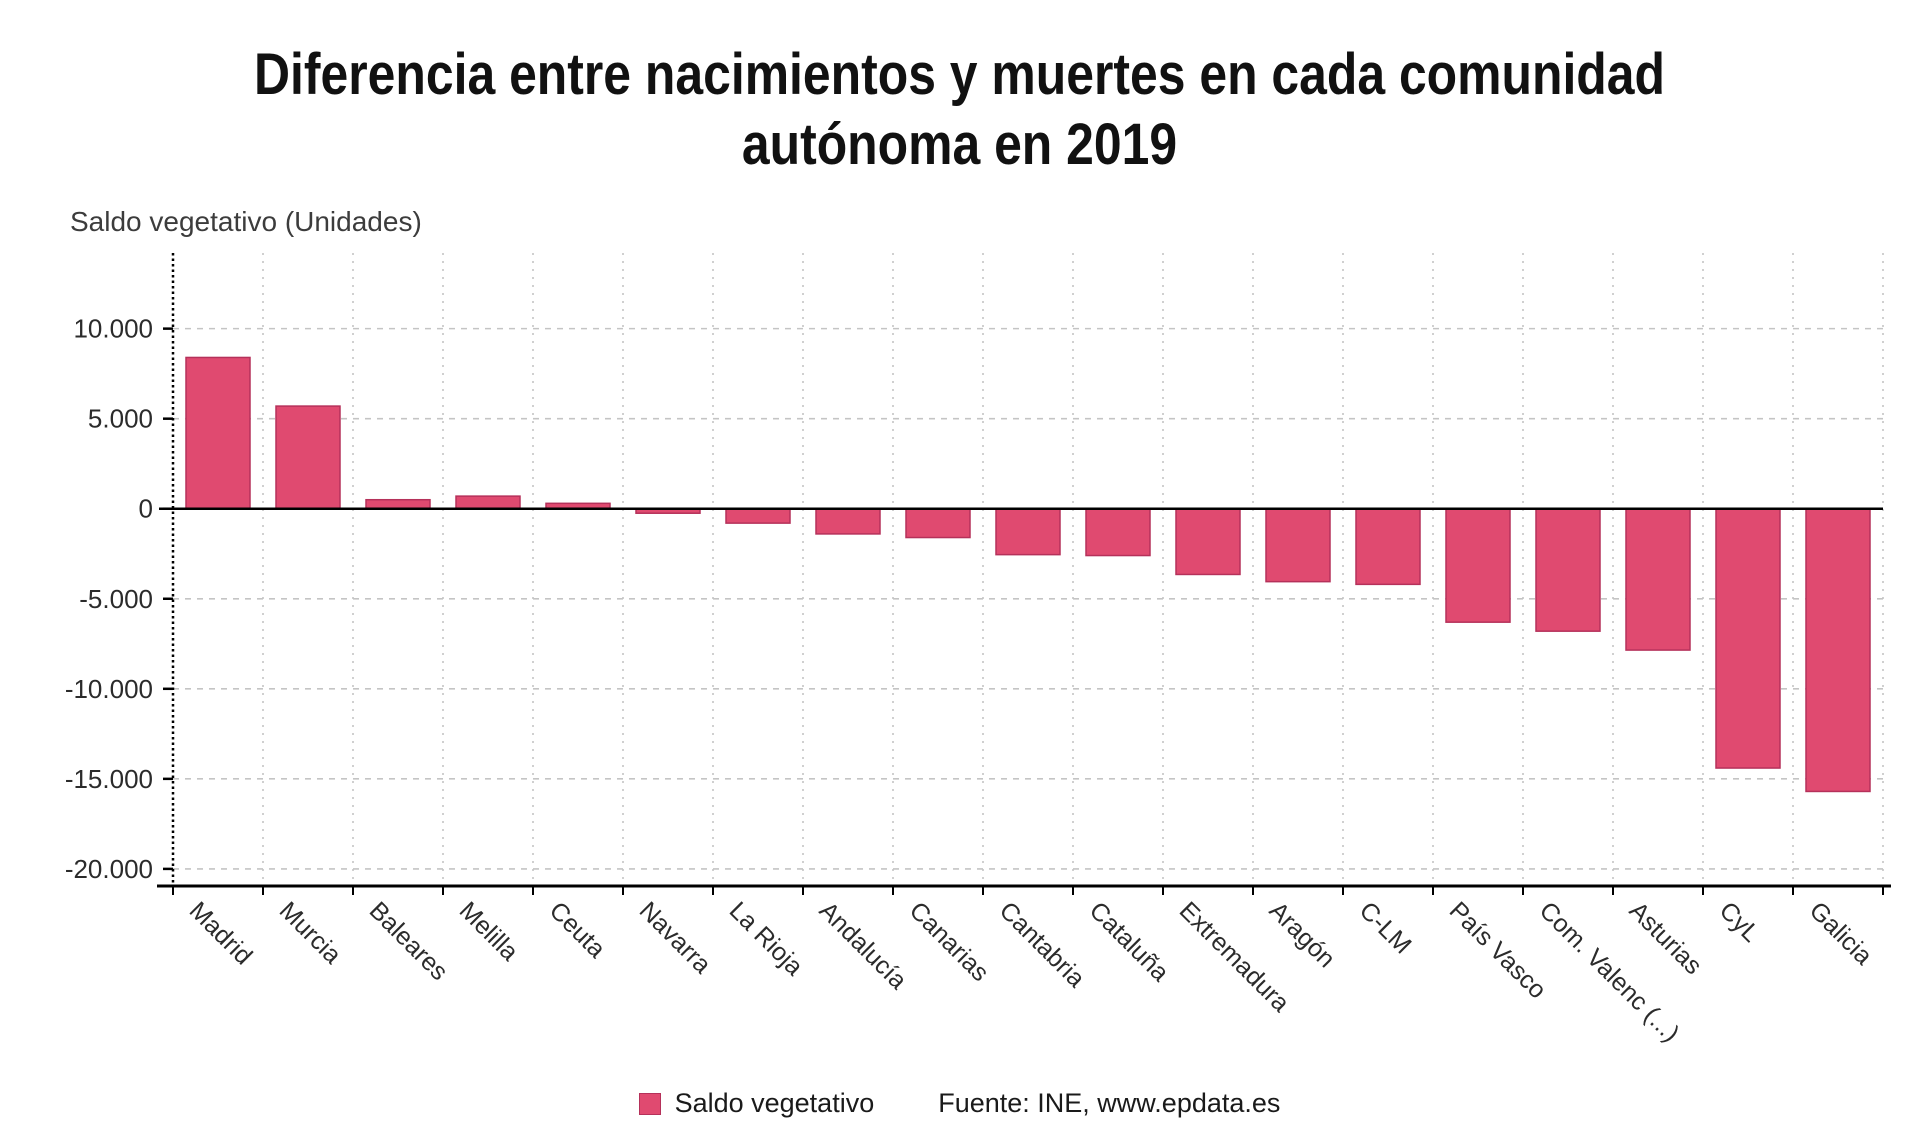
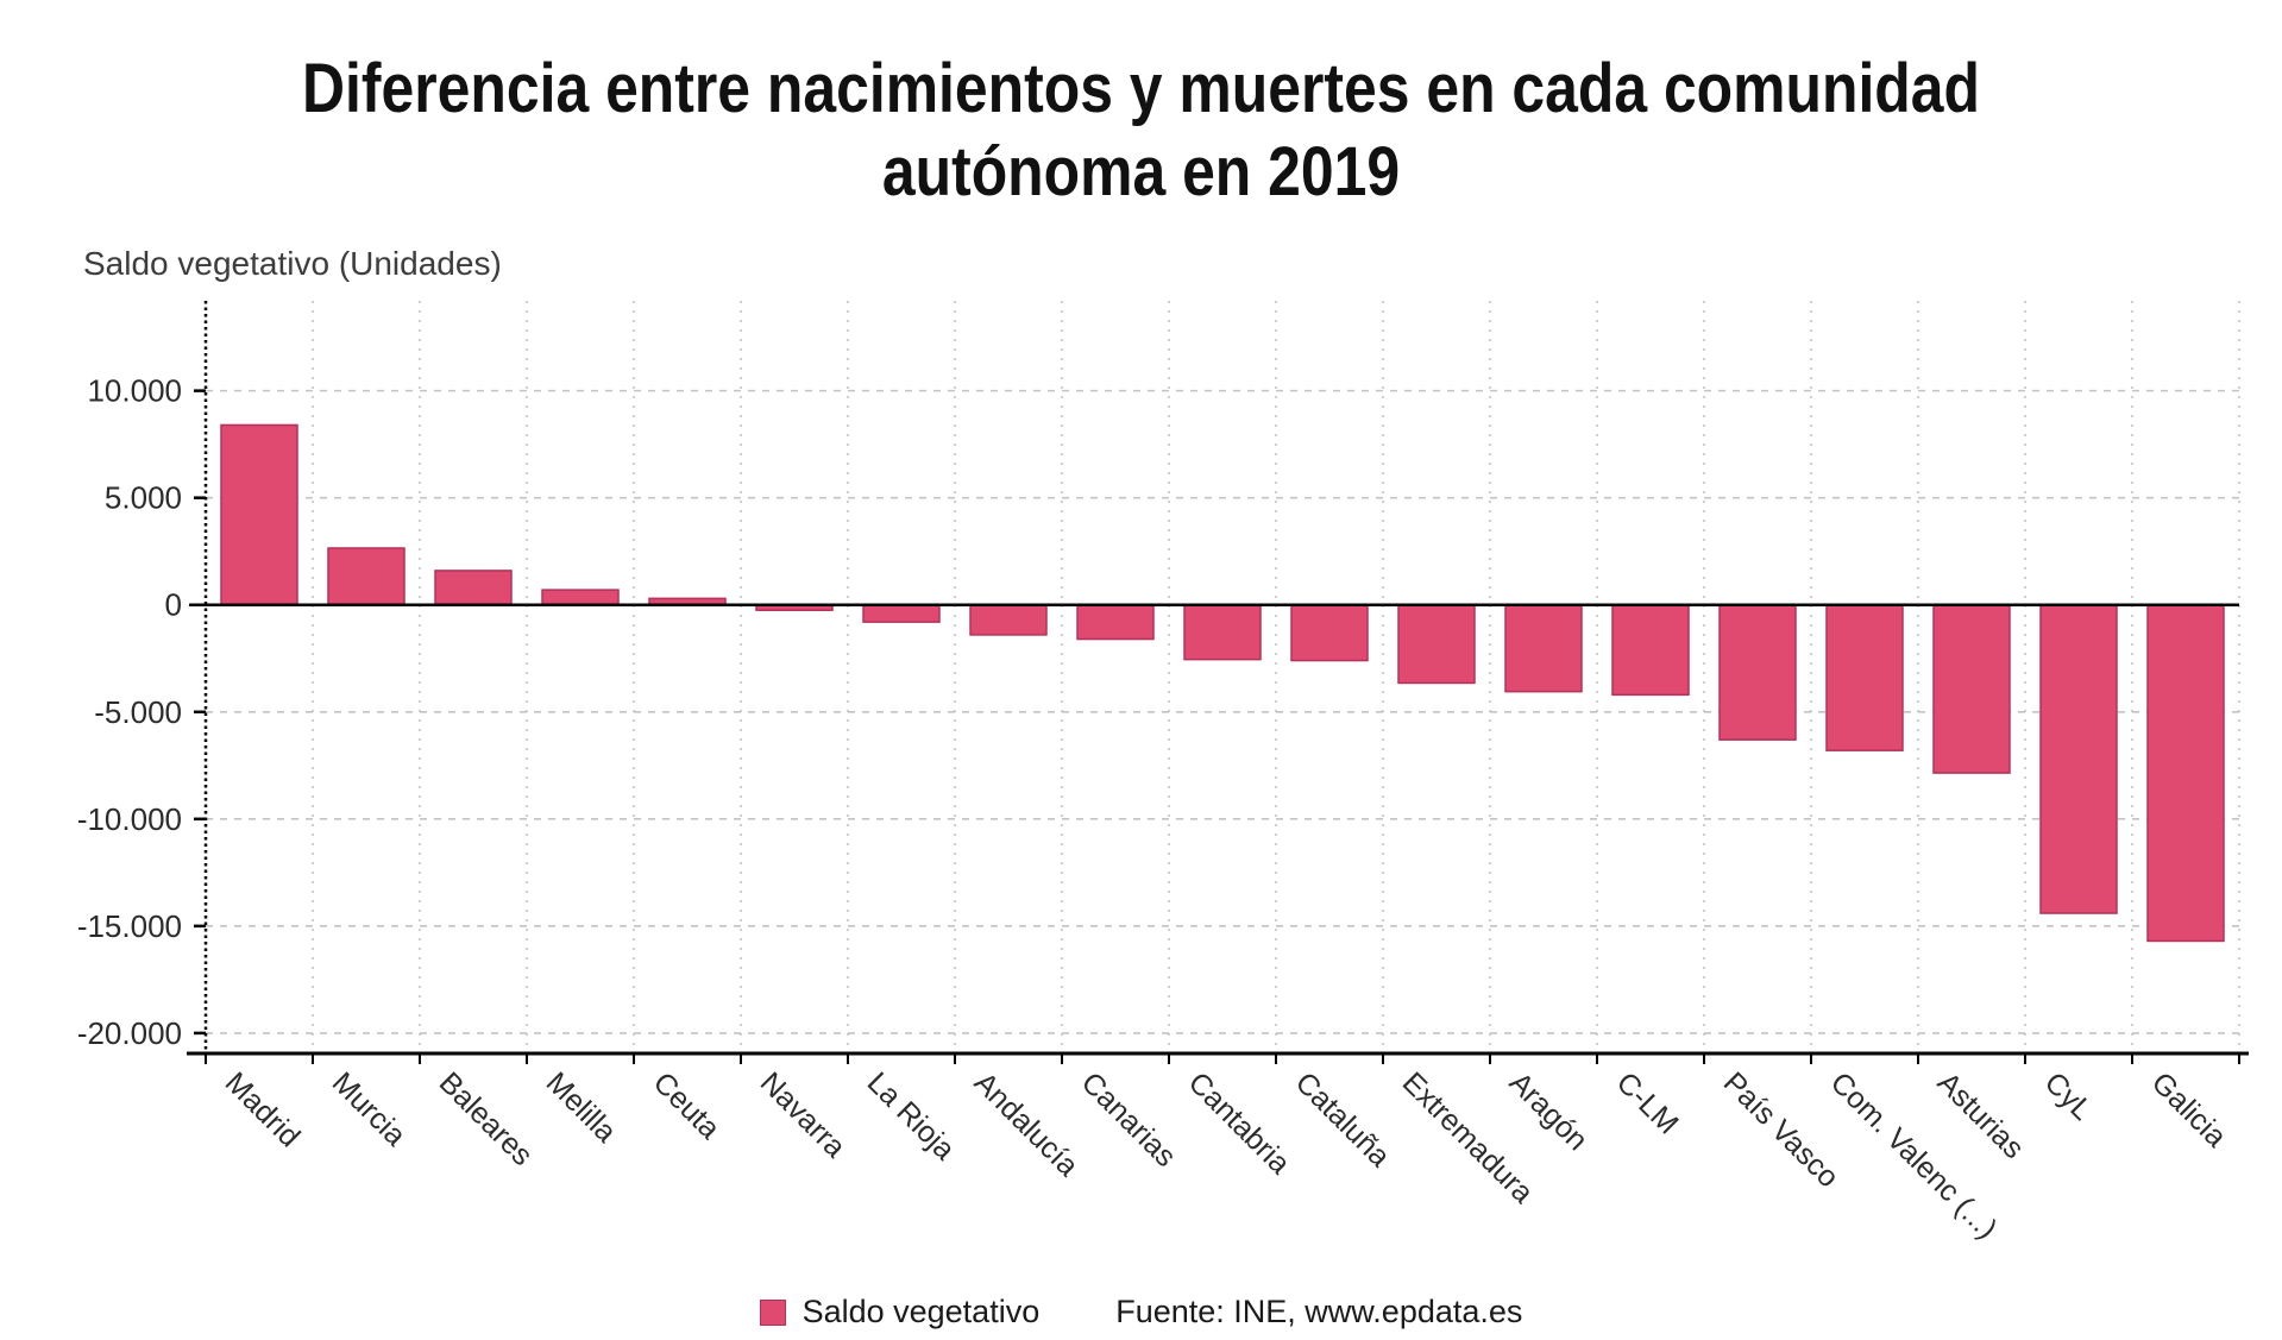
Murcia: 5700 -> 2600
Baleares: 500 -> 1600
